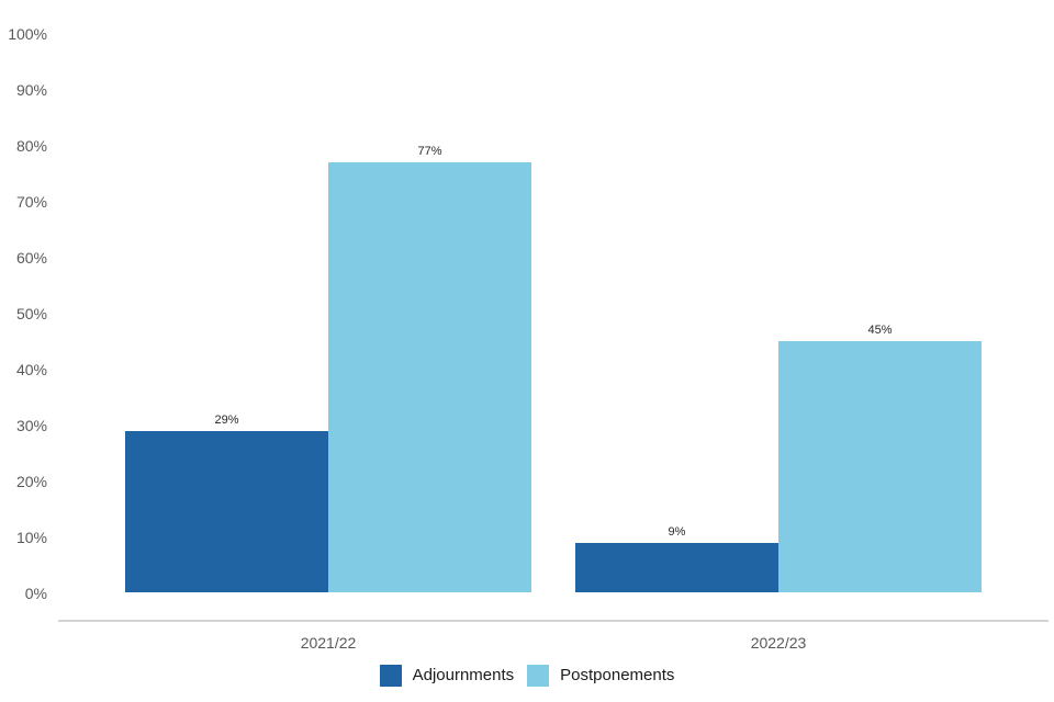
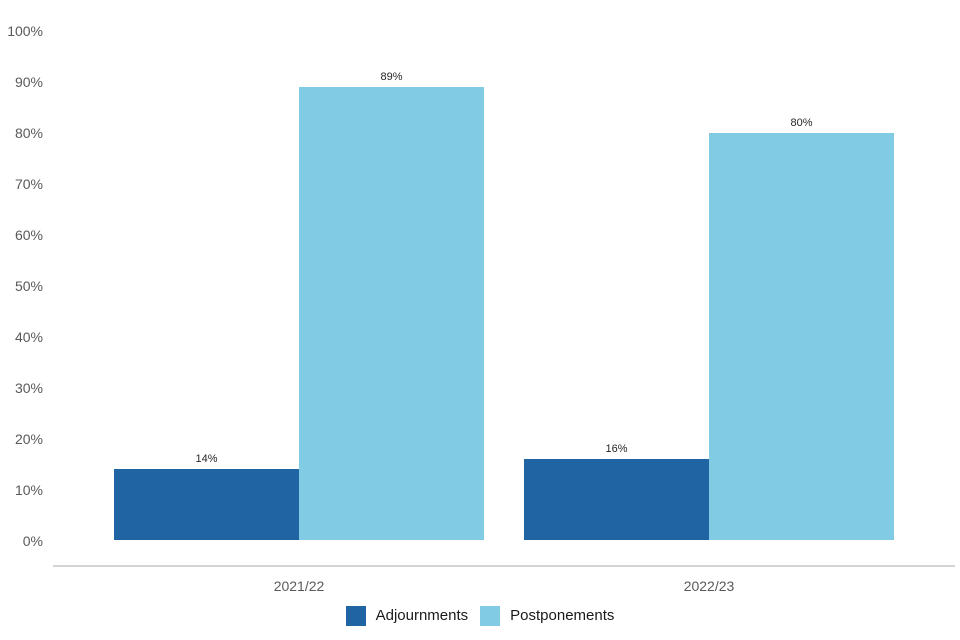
Adjournments/2021/22: 29% -> 14%
Postponements/2021/22: 77% -> 89%
Adjournments/2022/23: 9% -> 16%
Postponements/2022/23: 45% -> 80%
